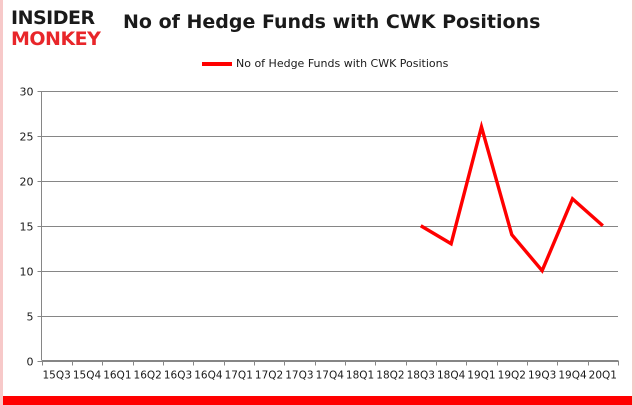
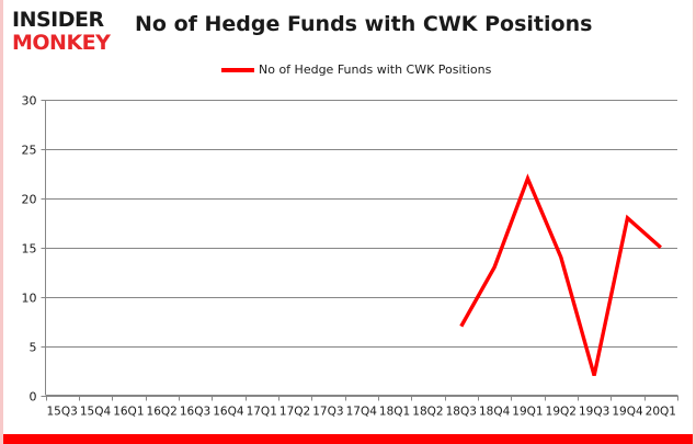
18Q3: 15 -> 7
19Q1: 26 -> 22
19Q3: 10 -> 2
